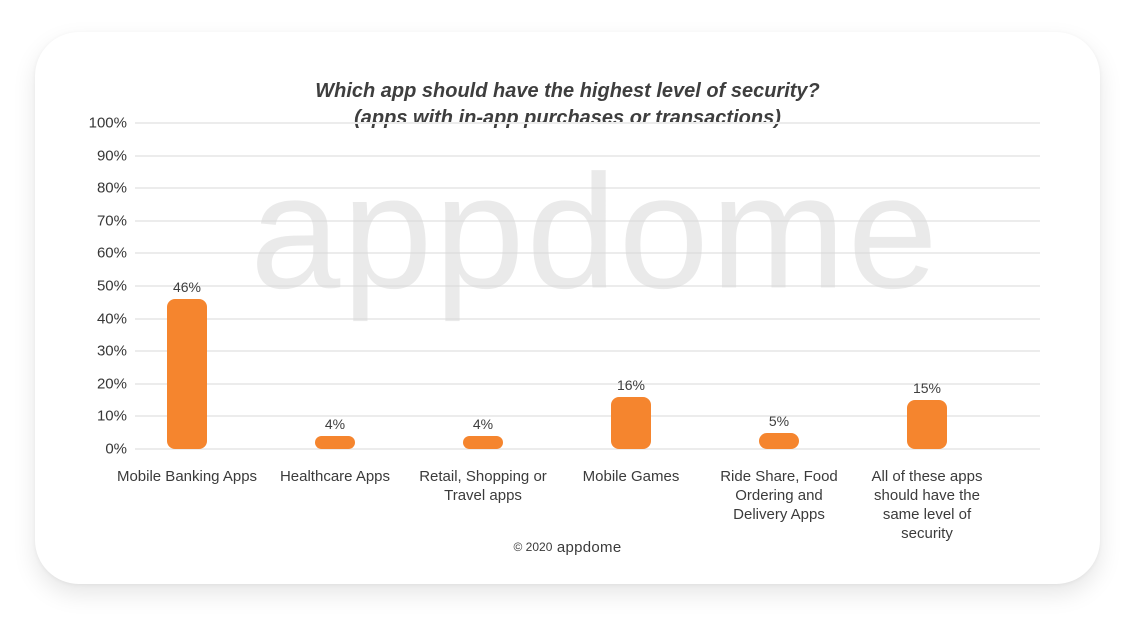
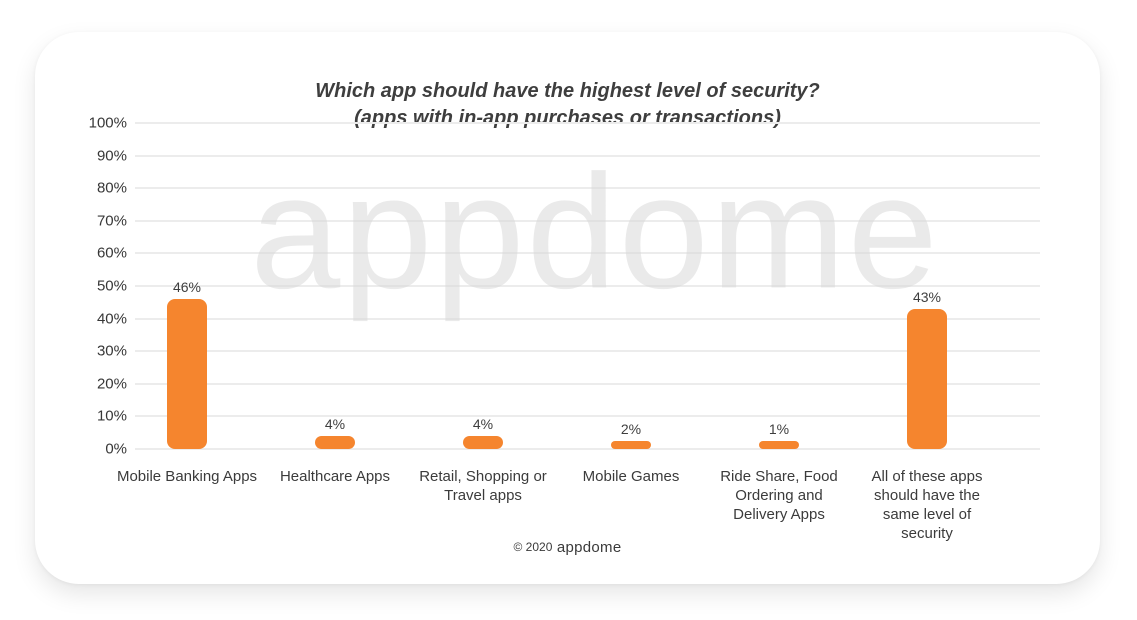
Mobile Games: 16% -> 2%
Ride Share, Food Ordering and Delivery Apps: 5% -> 1%
All of these apps should have the same level of security: 15% -> 43%
